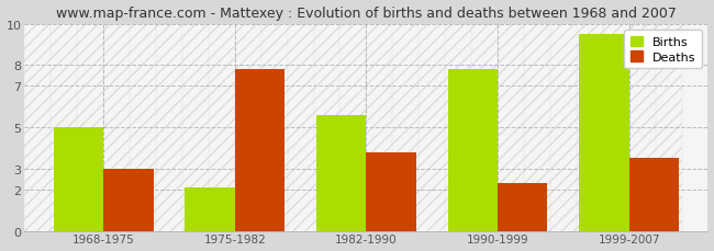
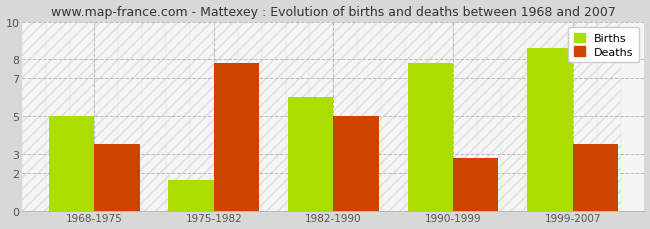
Deaths/1968-1975: 3.0 -> 3.5
Births/1975-1982: 2.1 -> 1.6
Births/1982-1990: 5.6 -> 6.0
Deaths/1982-1990: 3.8 -> 5.0
Deaths/1990-1999: 2.3 -> 2.8
Births/1999-2007: 9.5 -> 8.6
